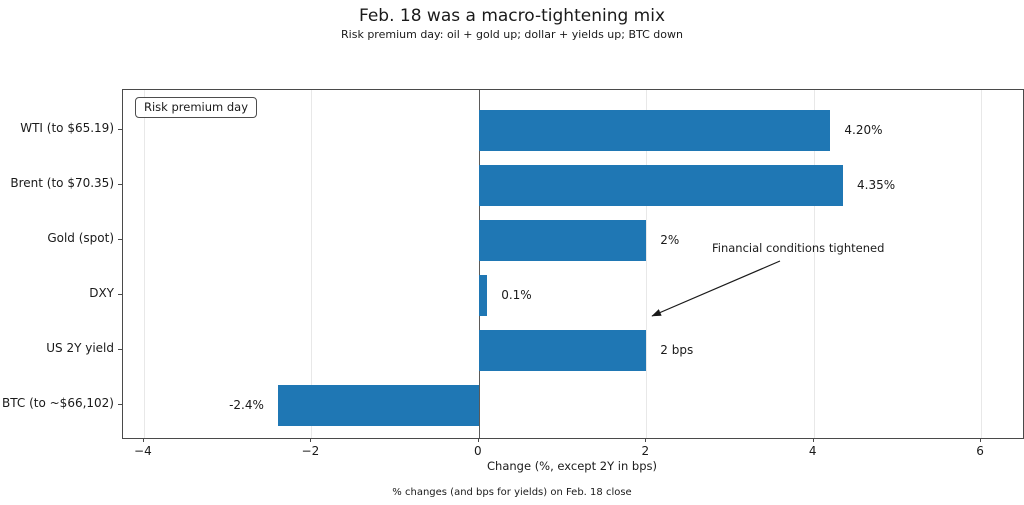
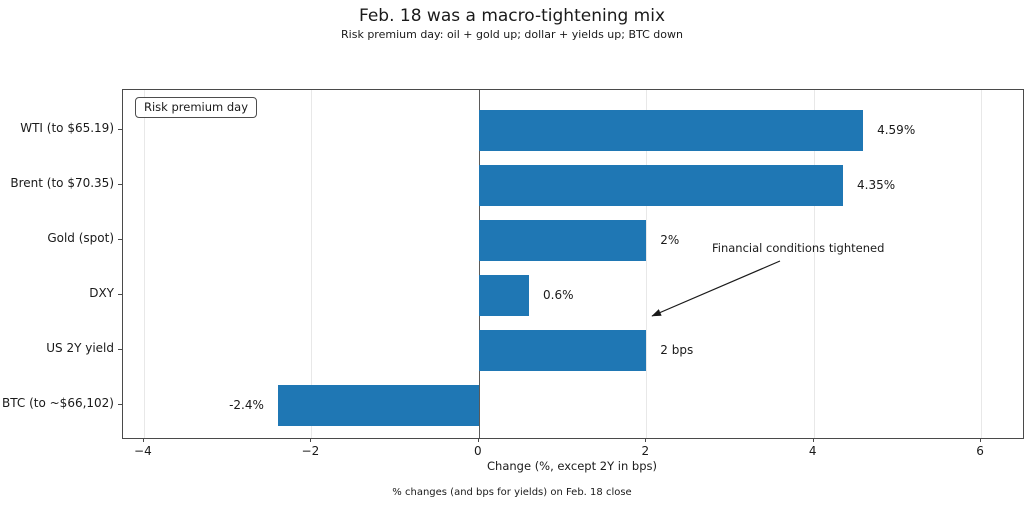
WTI (to $65.19): 4.20% -> 4.59%
DXY: 0.1% -> 0.6%
